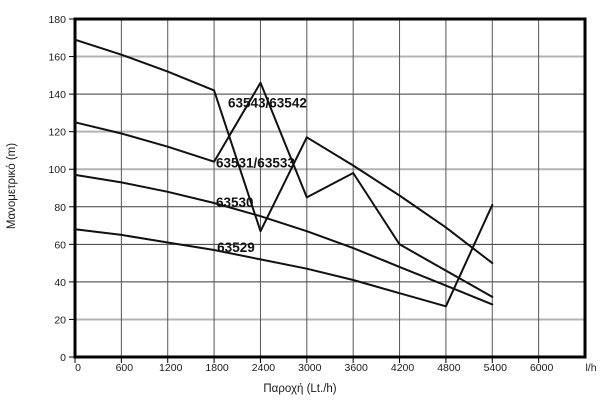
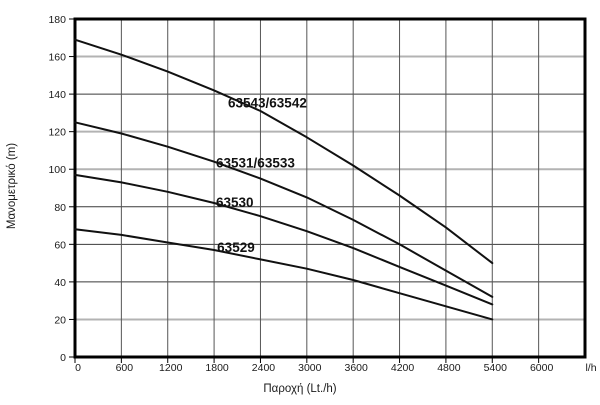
63543/63542/2400: 67 -> 131
63531/63533/2400: 146 -> 95
63531/63533/3600: 98 -> 73
63529/5400: 81 -> 20
